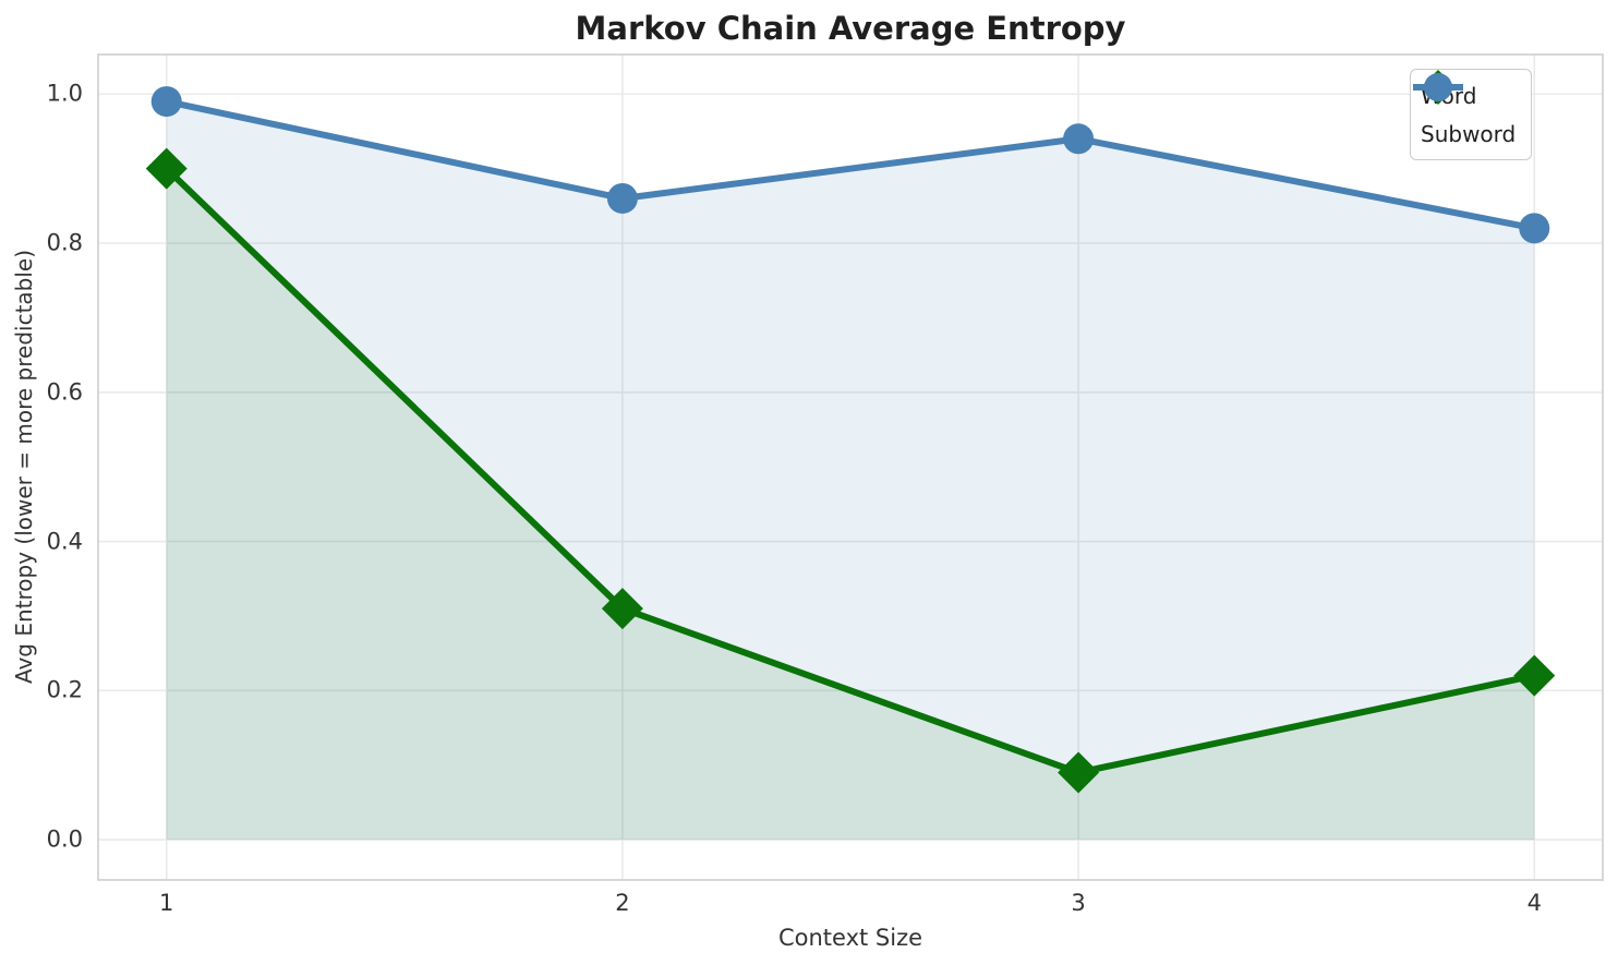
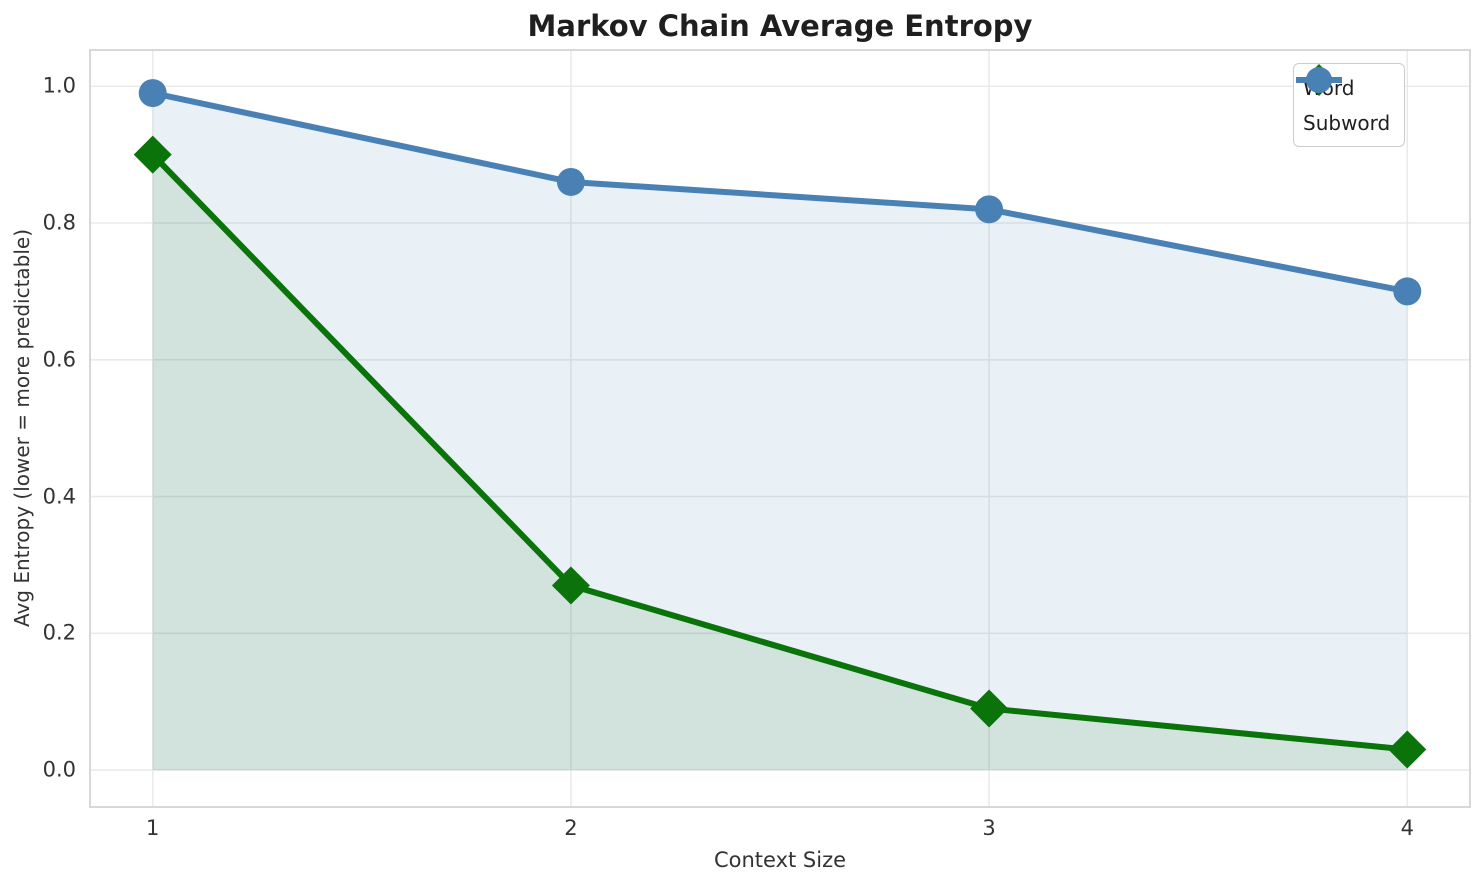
Word/2: 0.31 -> 0.27
Subword/3: 0.94 -> 0.82
Word/4: 0.22 -> 0.03
Subword/4: 0.82 -> 0.70
